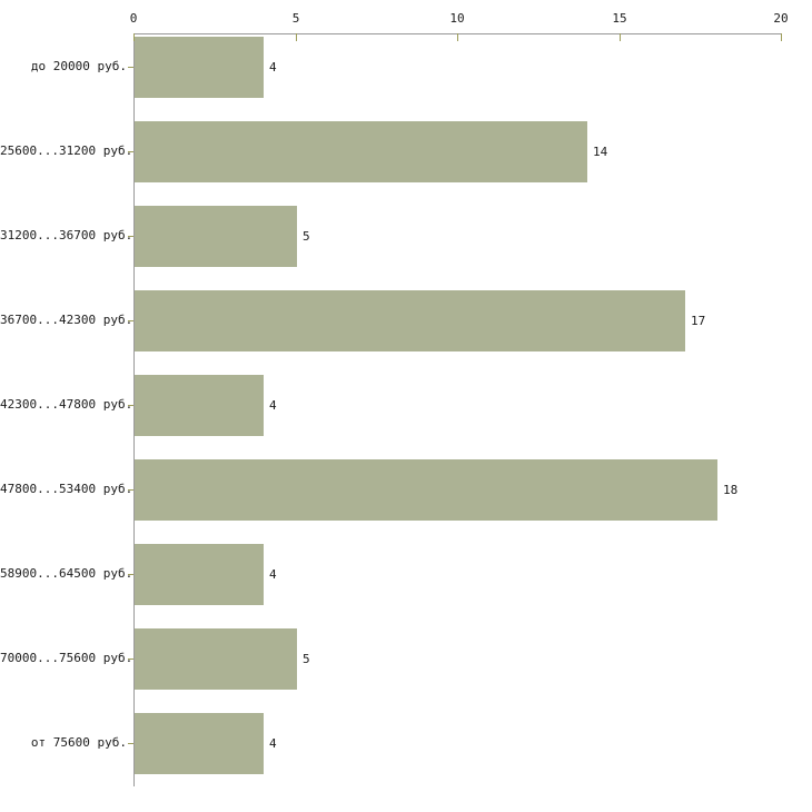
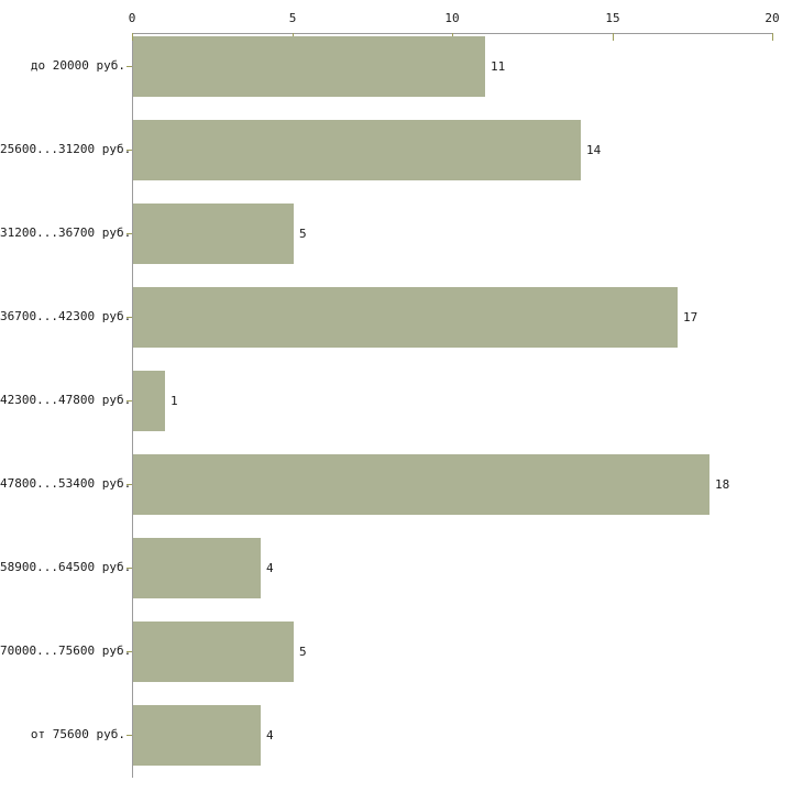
до 20000 руб.: 4 -> 11
42300...47800 руб.: 4 -> 1
